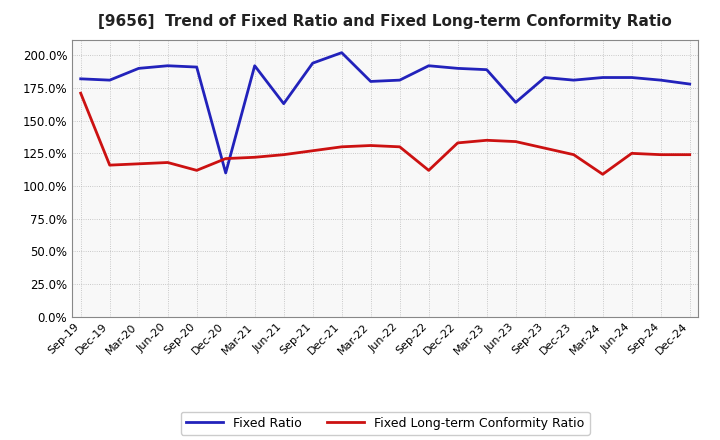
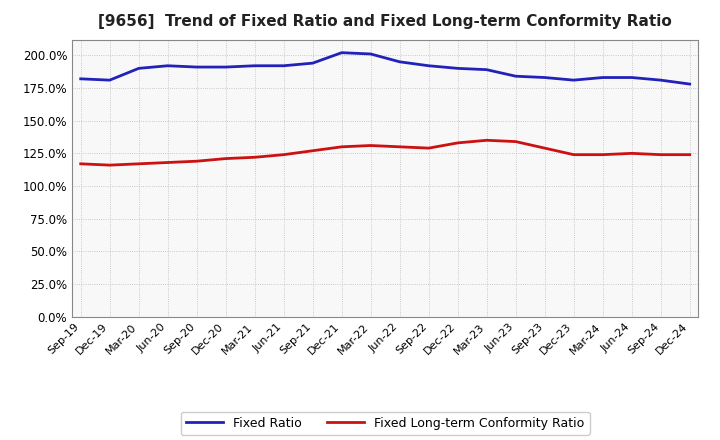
Fixed Long-term Conformity Ratio/Sep-19: 171% -> 117%
Fixed Long-term Conformity Ratio/Sep-20: 112% -> 119%
Fixed Ratio/Dec-20: 110% -> 191%
Fixed Ratio/Jun-21: 163% -> 192%
Fixed Ratio/Mar-22: 180% -> 201%
Fixed Ratio/Jun-22: 181% -> 195%
Fixed Long-term Conformity Ratio/Sep-22: 112% -> 129%
Fixed Ratio/Jun-23: 164% -> 184%
Fixed Long-term Conformity Ratio/Mar-24: 109% -> 124%
